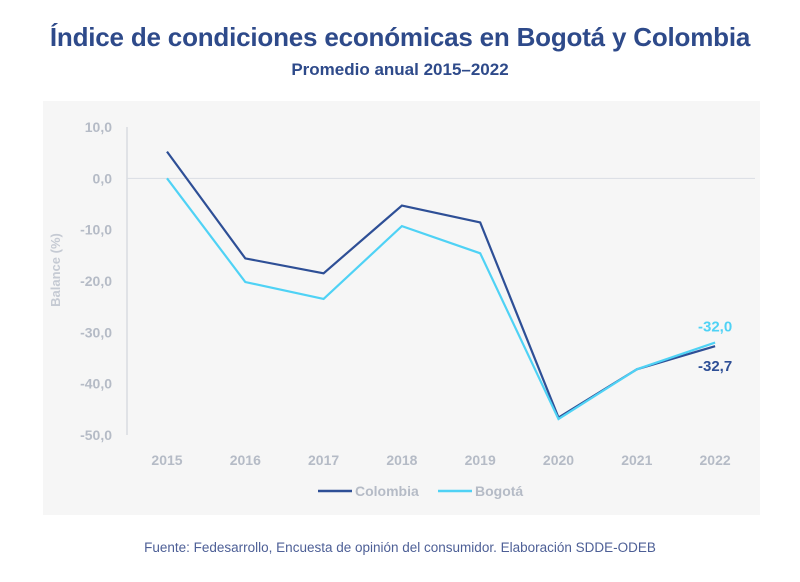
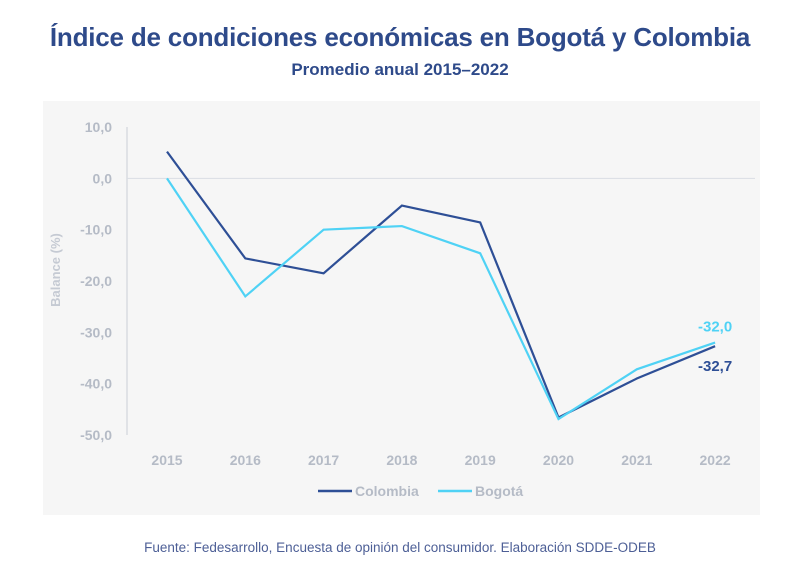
Bogotá/2016: -20 -> -23
Bogotá/2017: -24 -> -10
Colombia/2021: -37 -> -39
